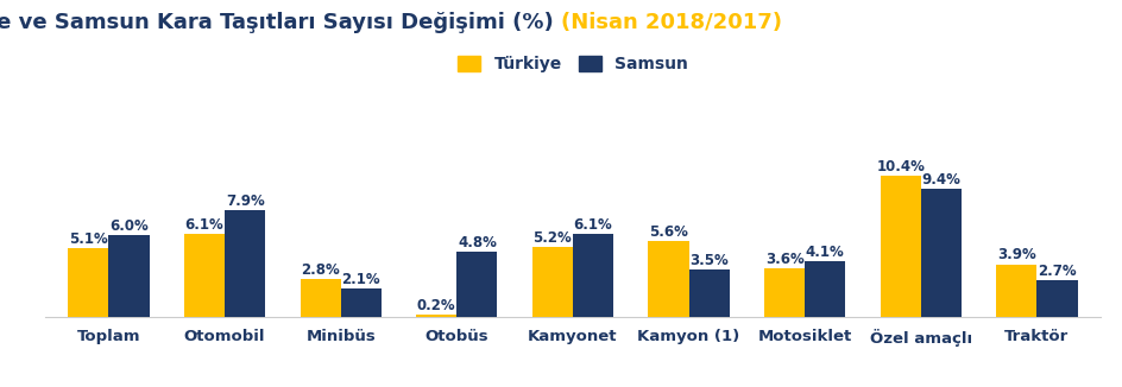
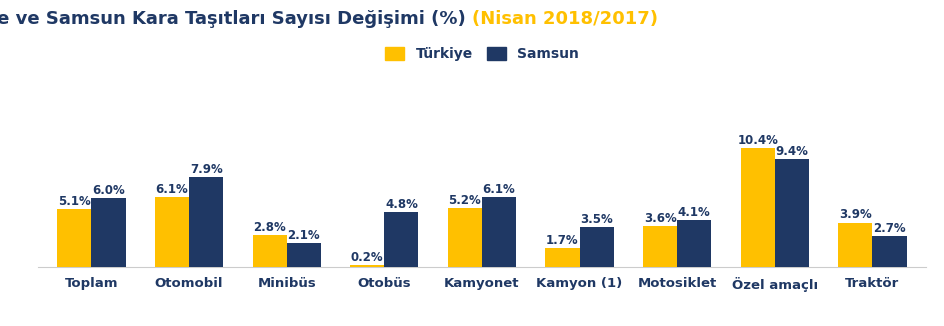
Türkiye/Kamyon (1): 5.6% -> 1.7%
